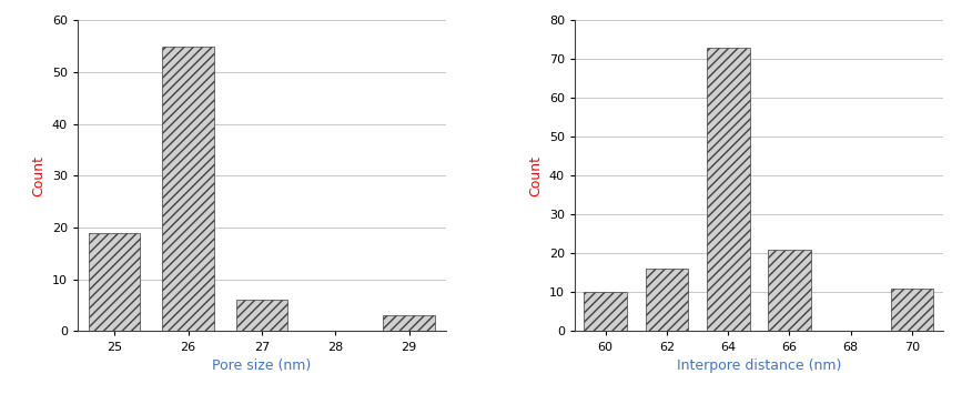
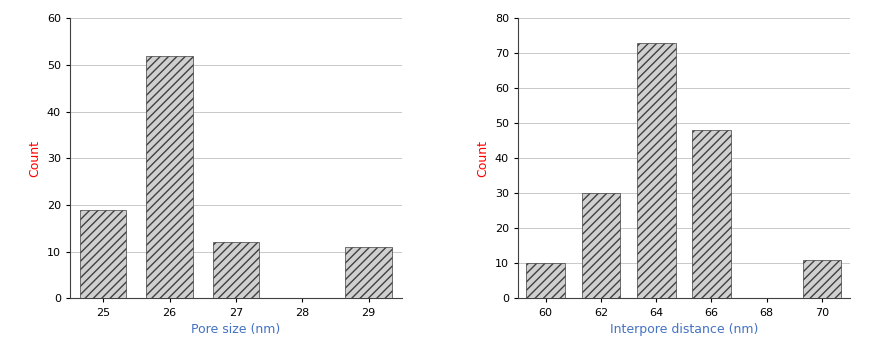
26: 55 -> 52
27: 6 -> 12
29: 3 -> 11
62: 16 -> 30
66: 21 -> 48
